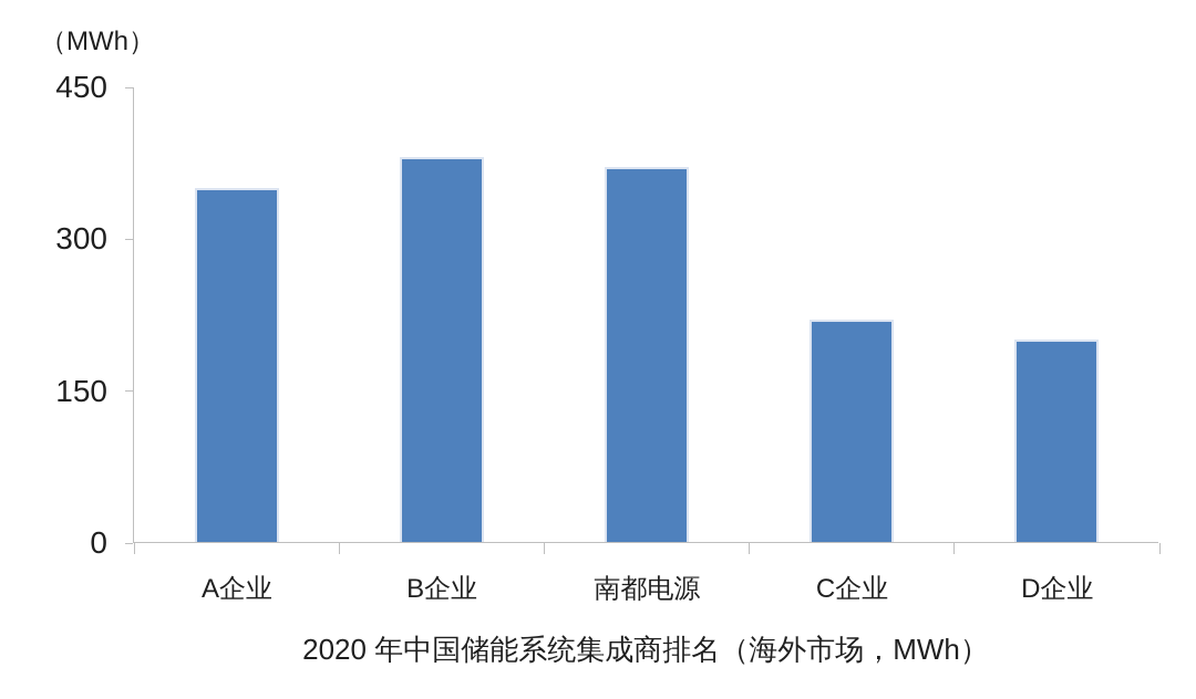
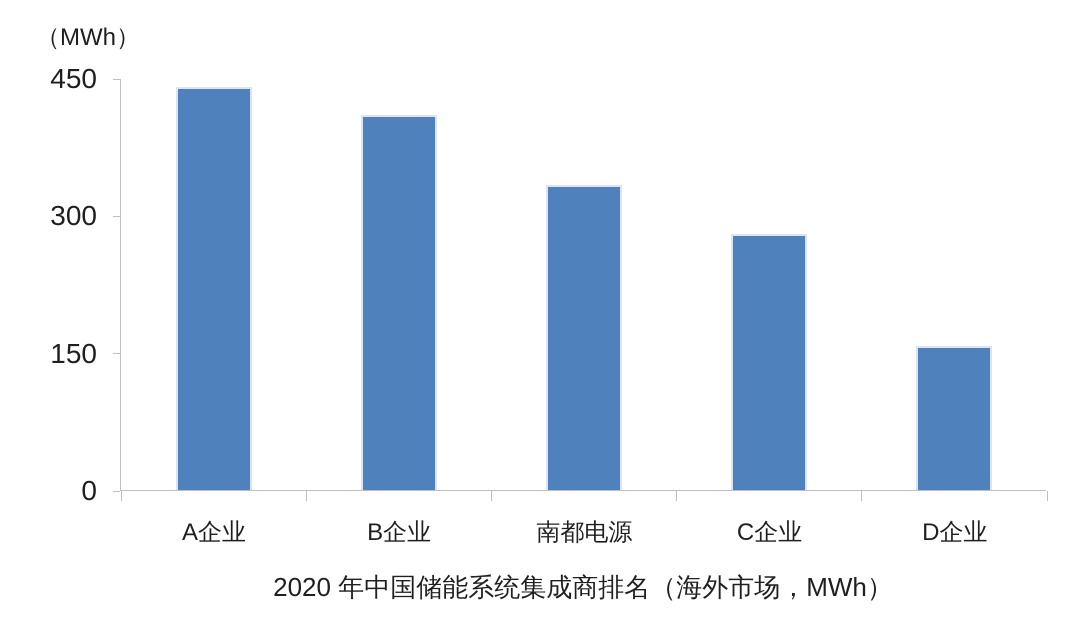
A企业: 350 -> 440
B企业: 380 -> 410
南都电源: 370 -> 330
C企业: 220 -> 280
D企业: 200 -> 160
